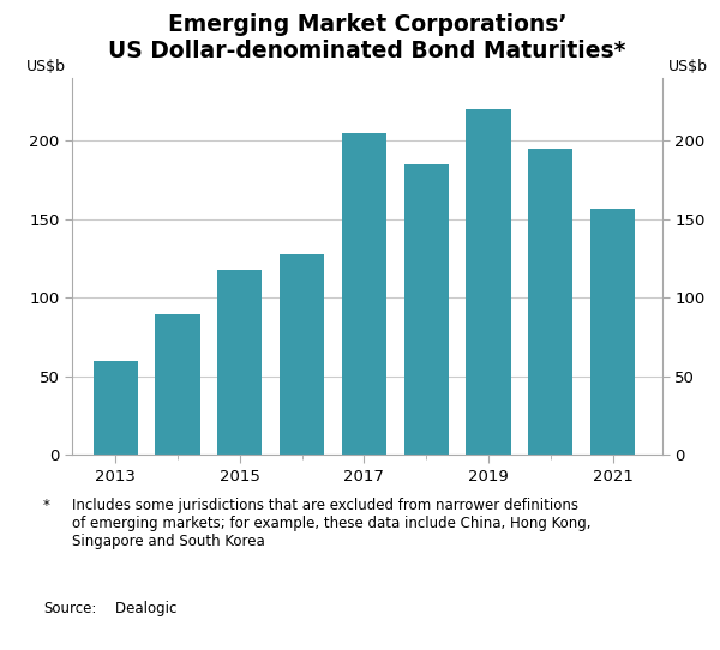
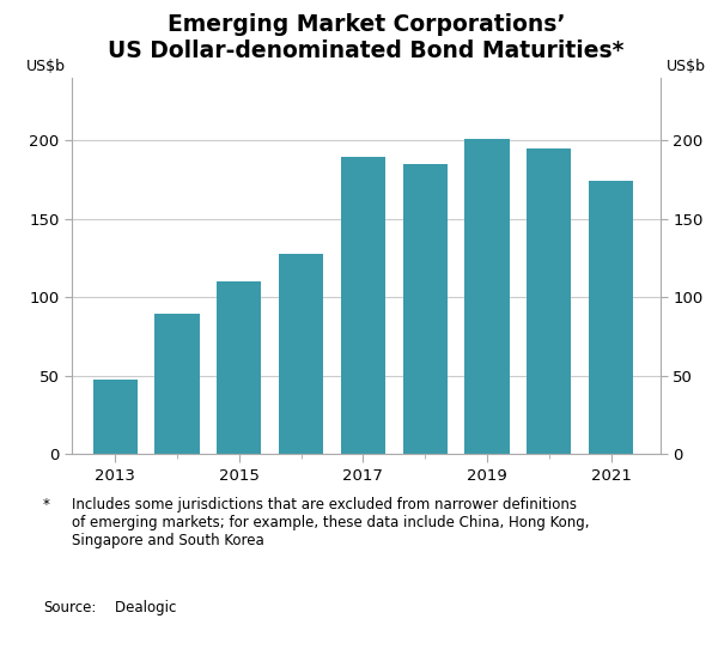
2013: 60 -> 48
2015: 118 -> 110
2017: 205 -> 190
2019: 220 -> 201
2021: 157 -> 174
